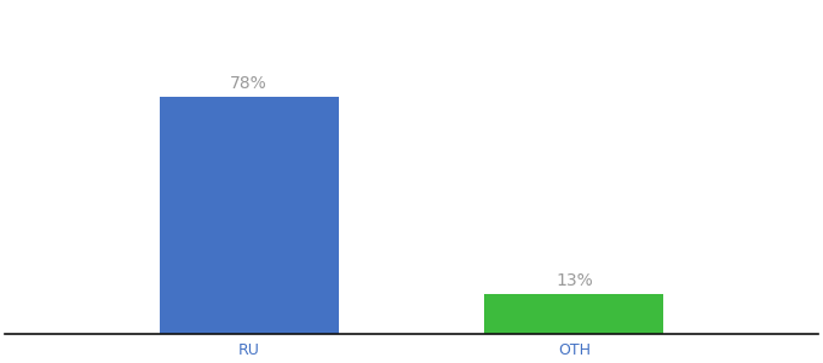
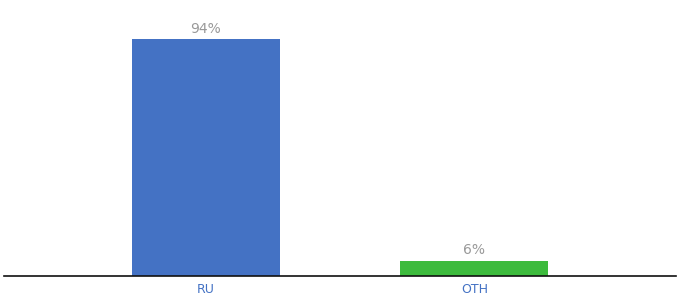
RU: 78% -> 94%
OTH: 13% -> 6%
